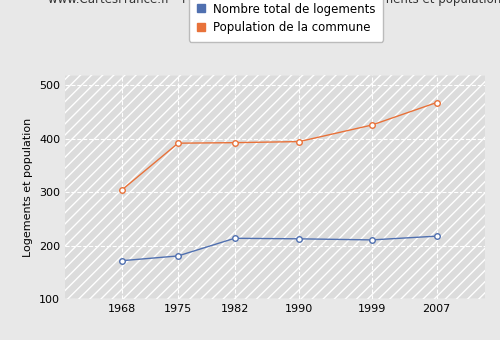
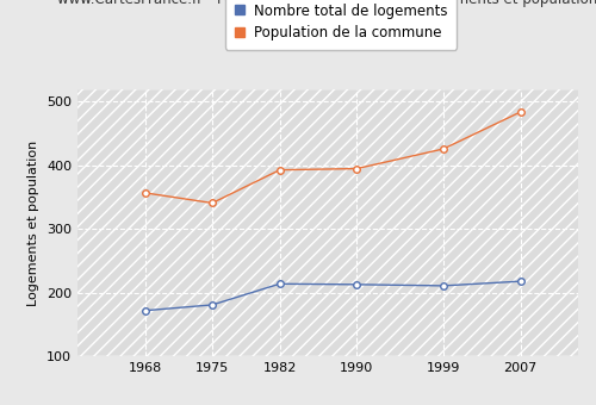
Population de la commune/1968: 304 -> 357
Population de la commune/1975: 392 -> 341
Population de la commune/2007: 468 -> 484
